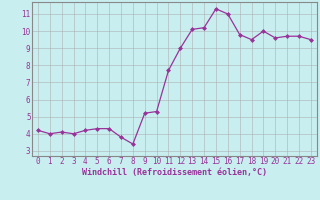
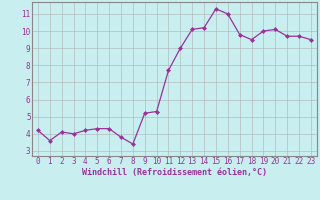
1: 4.0 -> 3.6
20: 9.6 -> 10.1
